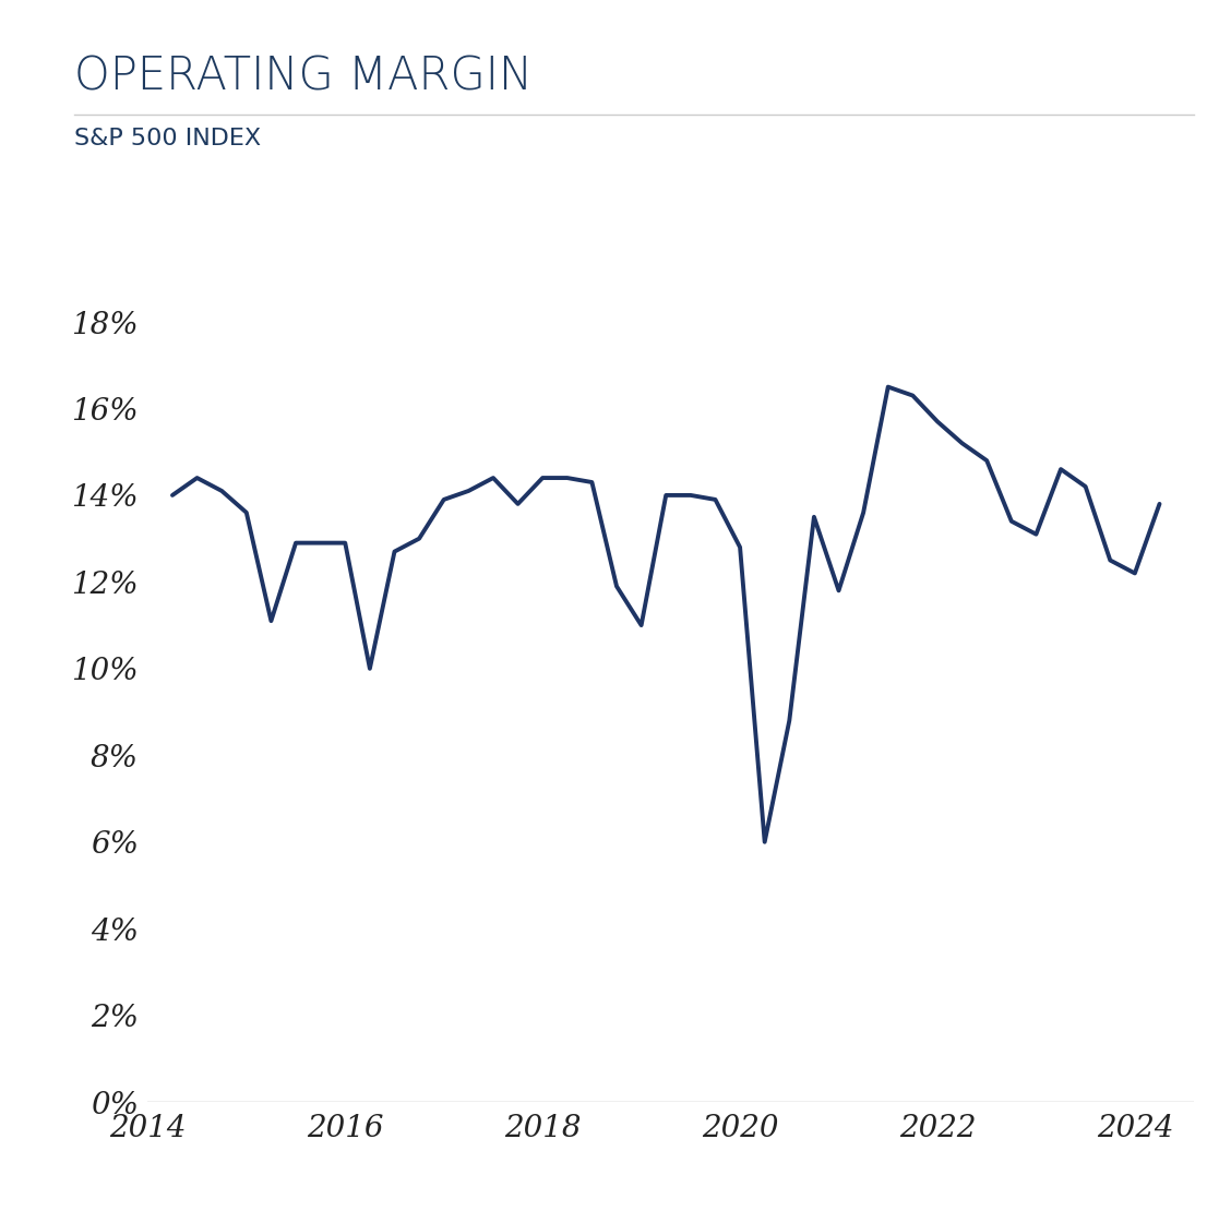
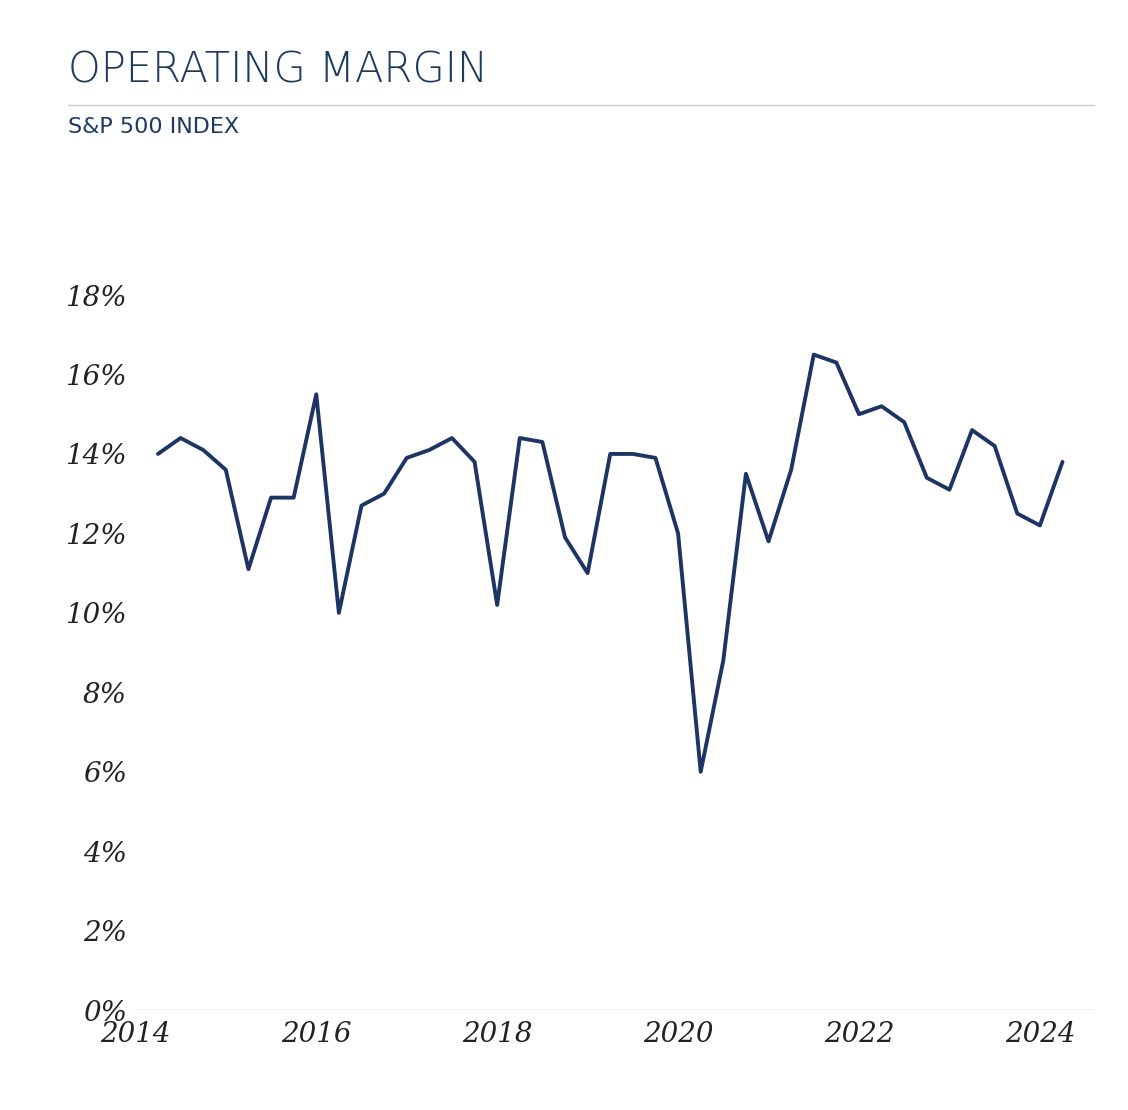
2016: 12.9% -> 15.5%
2018: 14.4% -> 10.2%
2020: 12.8% -> 12.0%
2022: 15.7% -> 15.0%
